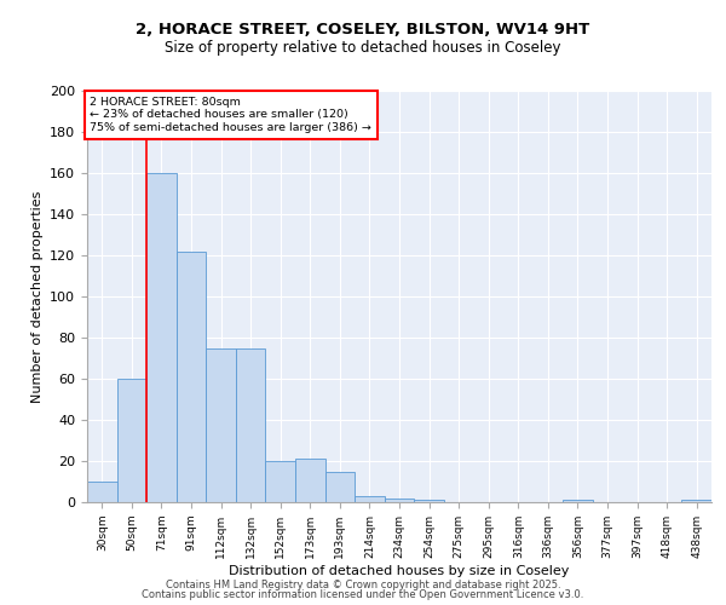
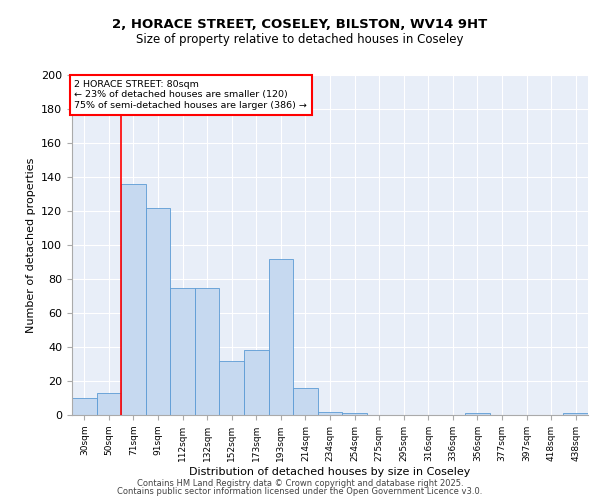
50sqm: 60 -> 13
71sqm: 160 -> 136
152sqm: 20 -> 32
173sqm: 21 -> 38
193sqm: 15 -> 92
214sqm: 3 -> 16
